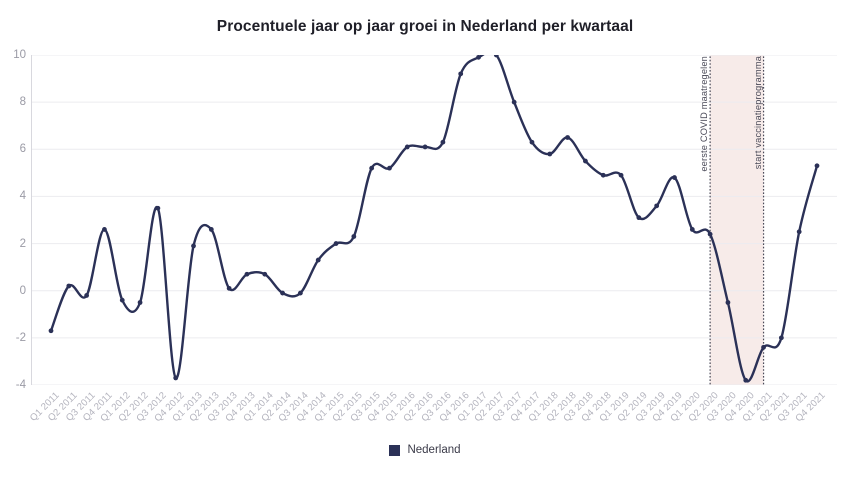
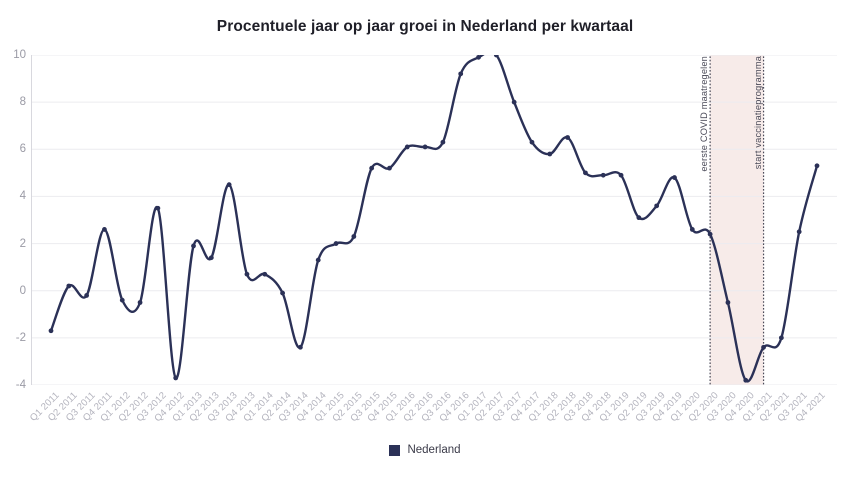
Q2 2013: 2.6 -> 1.4
Q3 2013: 0.1 -> 4.5
Q3 2014: -0.1 -> -2.4
Q3 2018: 5.5 -> 5.0
